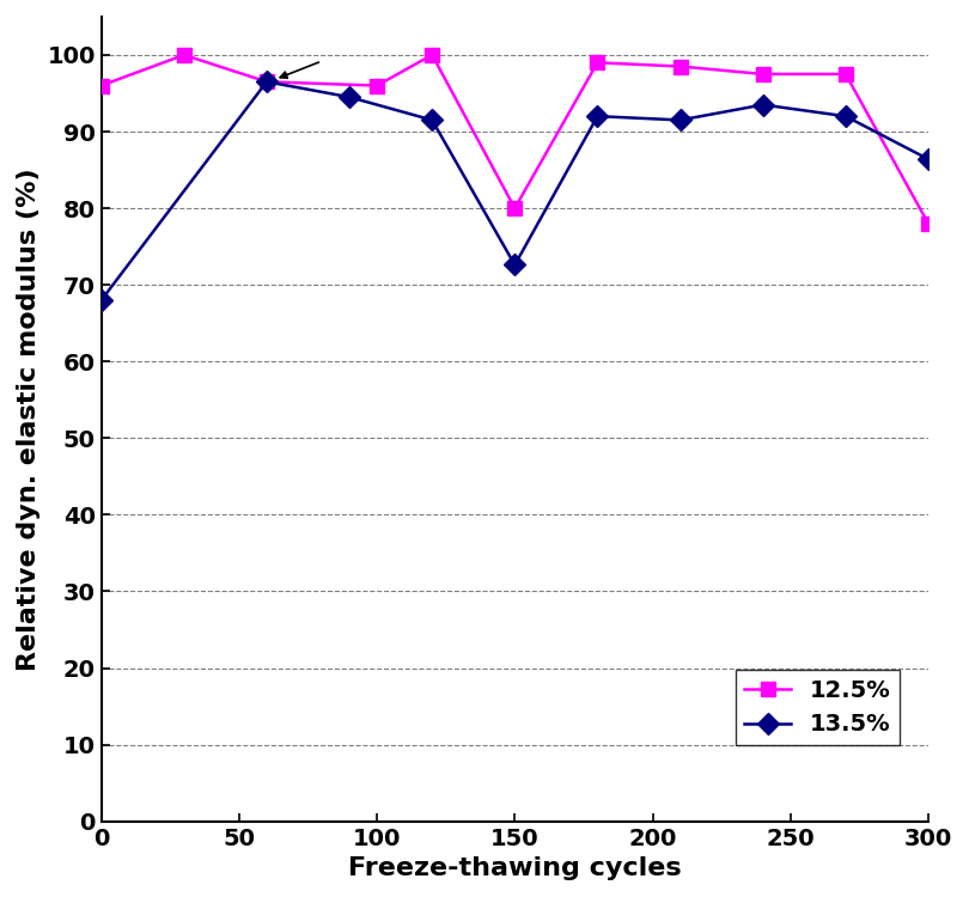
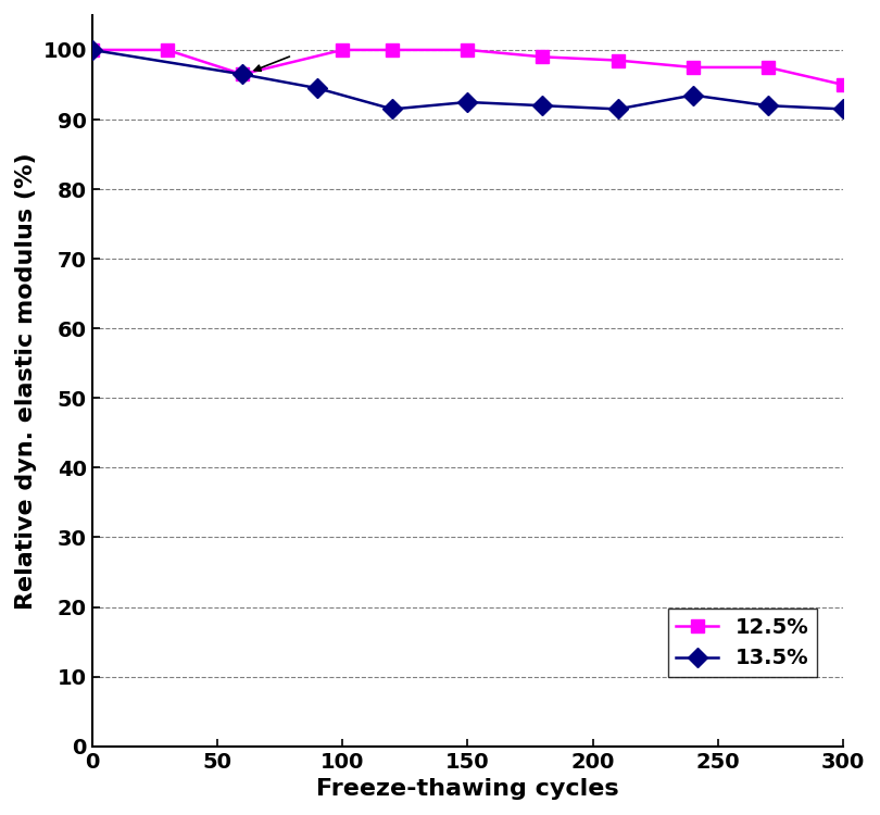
12.5%/0: 96.0 -> 100.0
13.5%/0: 68.0 -> 100.0
12.5%/100: 96.0 -> 100.0
12.5%/150: 80.0 -> 100.0
13.5%/150: 72.6 -> 92.5
12.5%/300: 78.0 -> 95.0
13.5%/300: 86.4 -> 91.5
